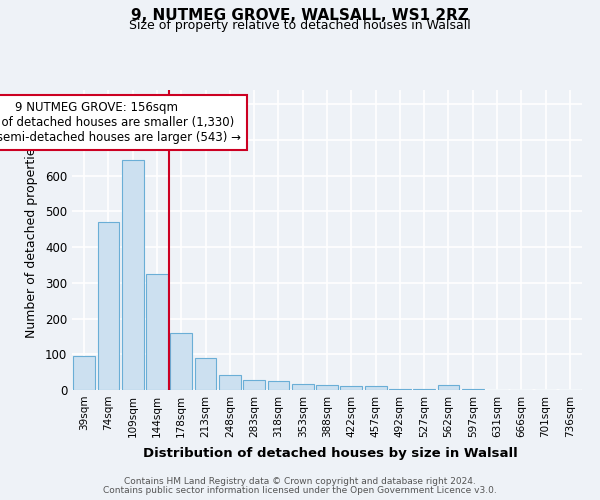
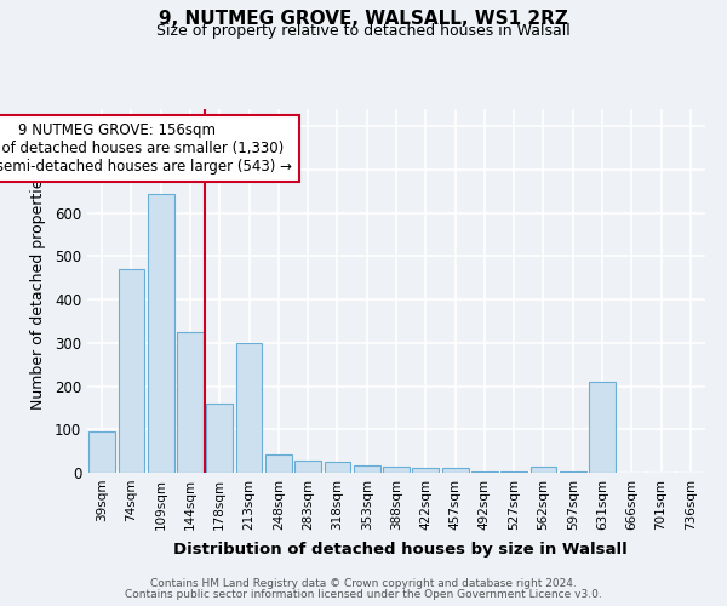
213sqm: 90 -> 300
631sqm: 1 -> 210
